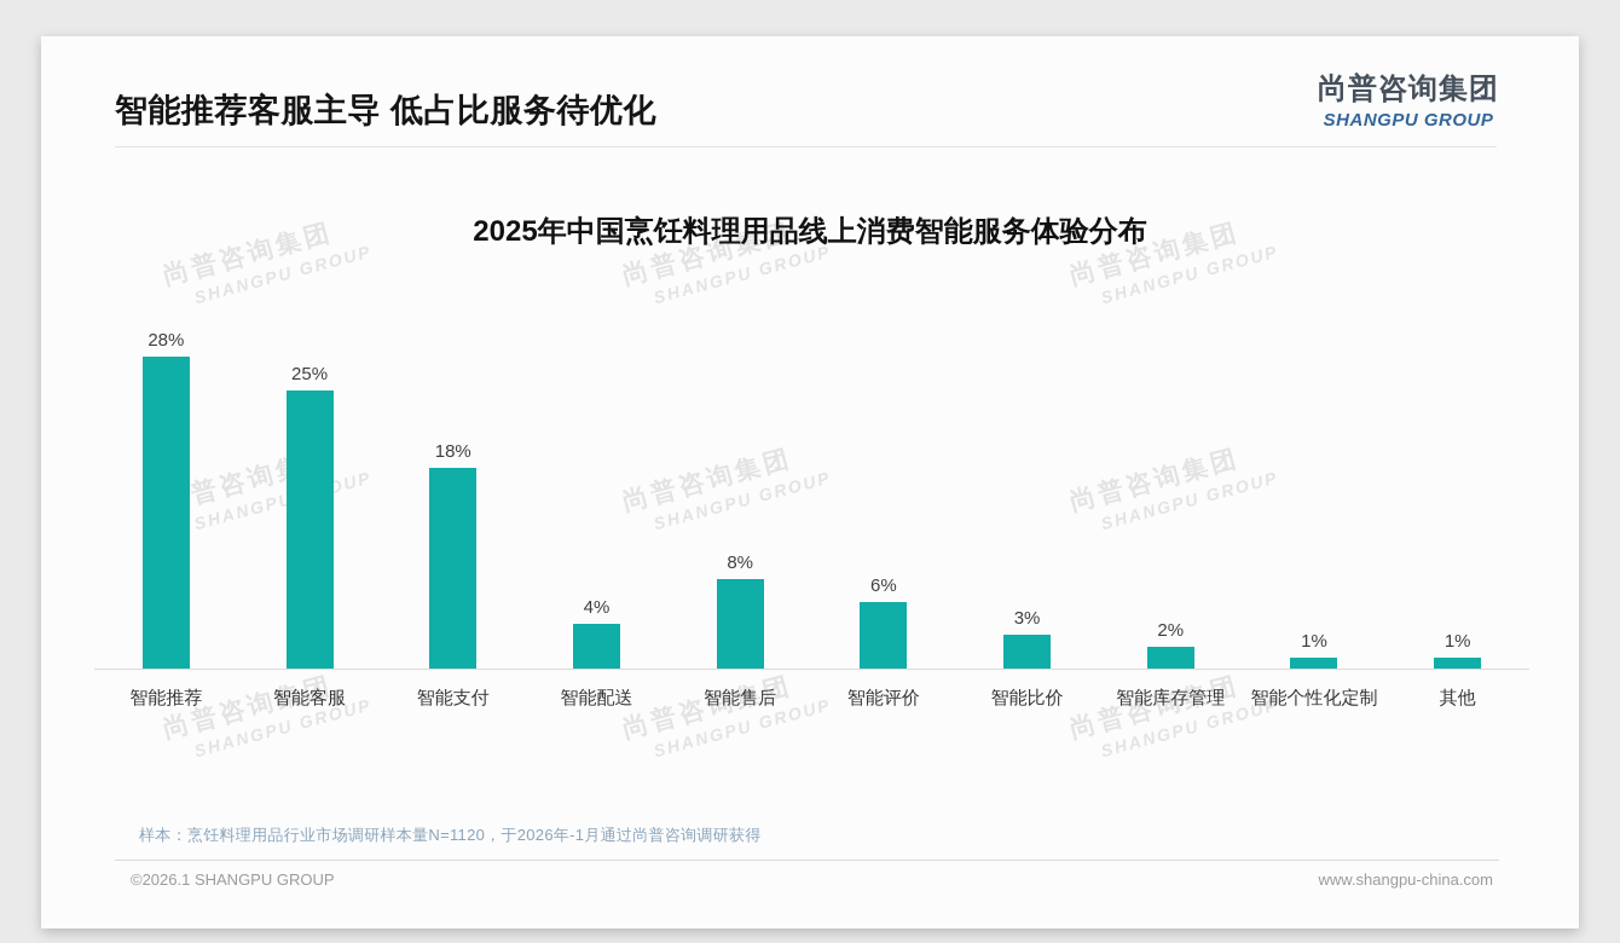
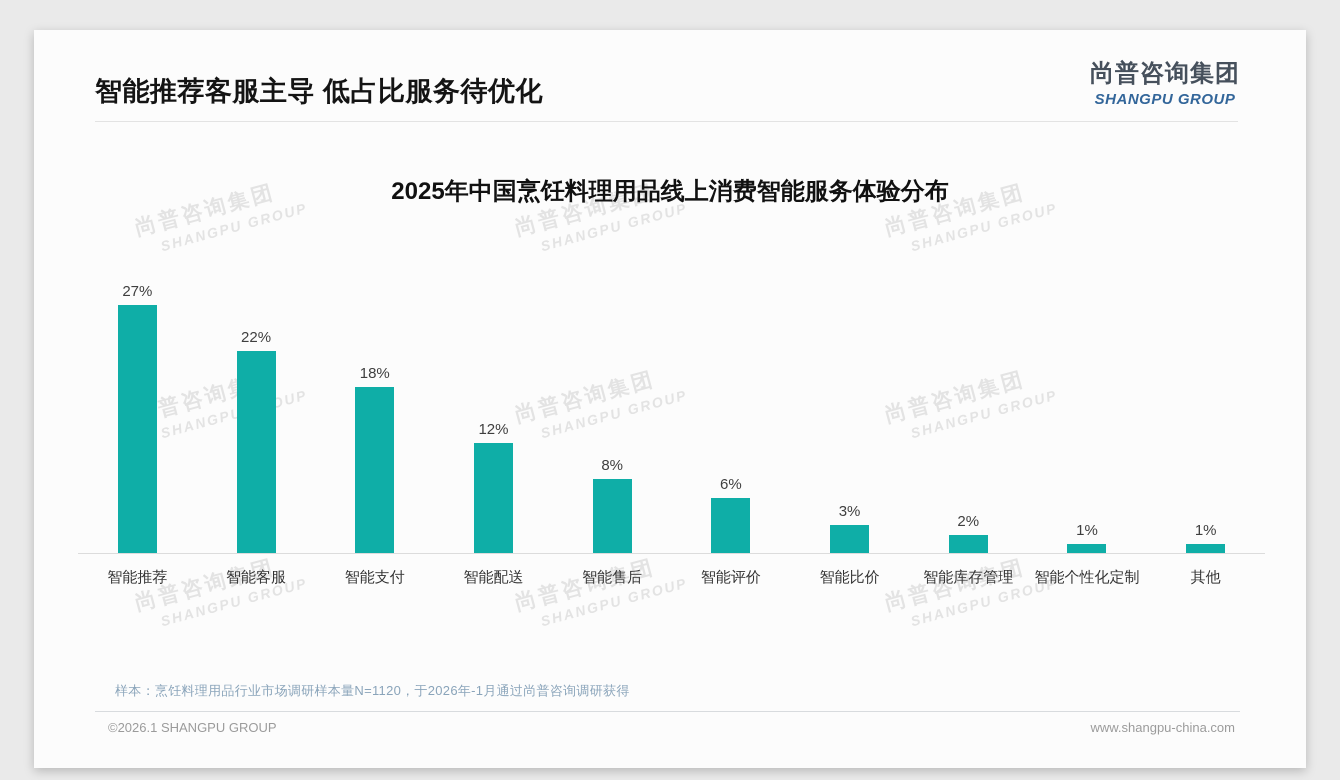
智能推荐: 28% -> 27%
智能客服: 25% -> 22%
智能配送: 4% -> 12%
